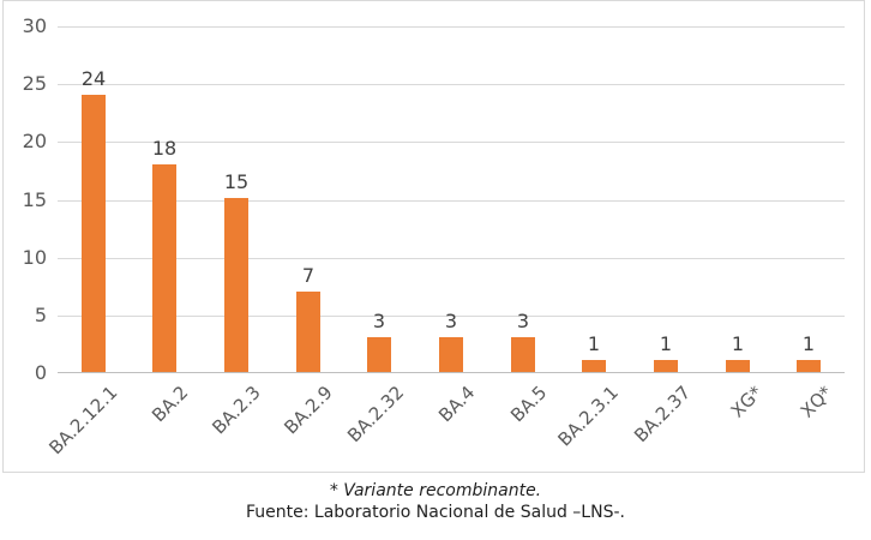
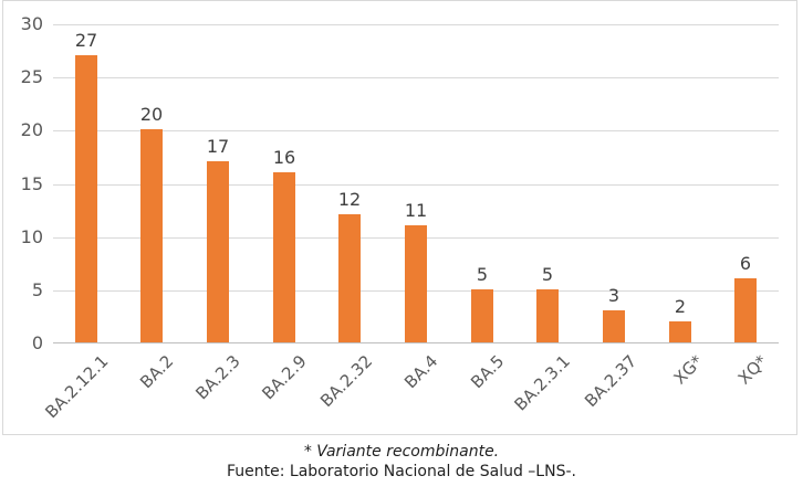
BA.2.12.1: 24 -> 27
BA.2: 18 -> 20
BA.2.3: 15 -> 17
BA.2.9: 7 -> 16
BA.2.32: 3 -> 12
BA.4: 3 -> 11
BA.5: 3 -> 5
BA.2.3.1: 1 -> 5
BA.2.37: 1 -> 3
XG*: 1 -> 2
XQ*: 1 -> 6
